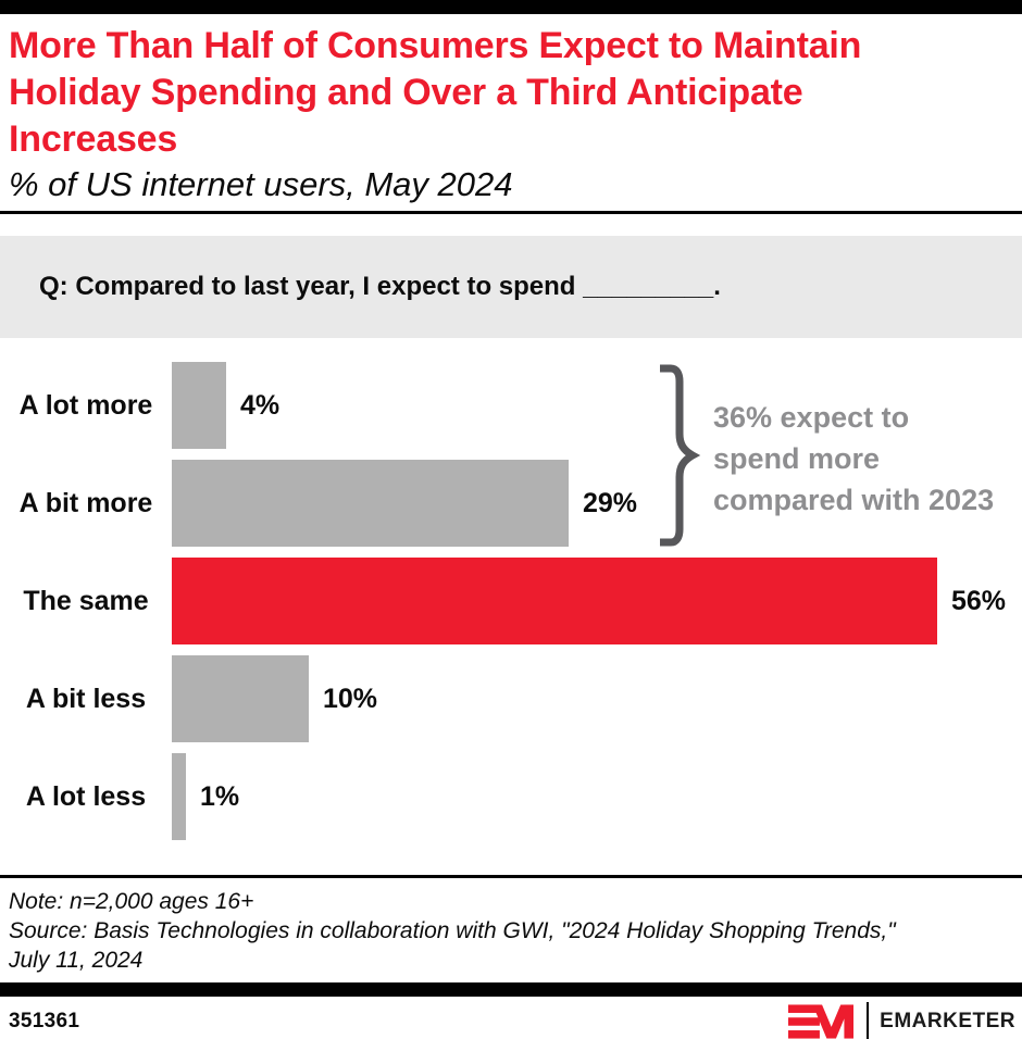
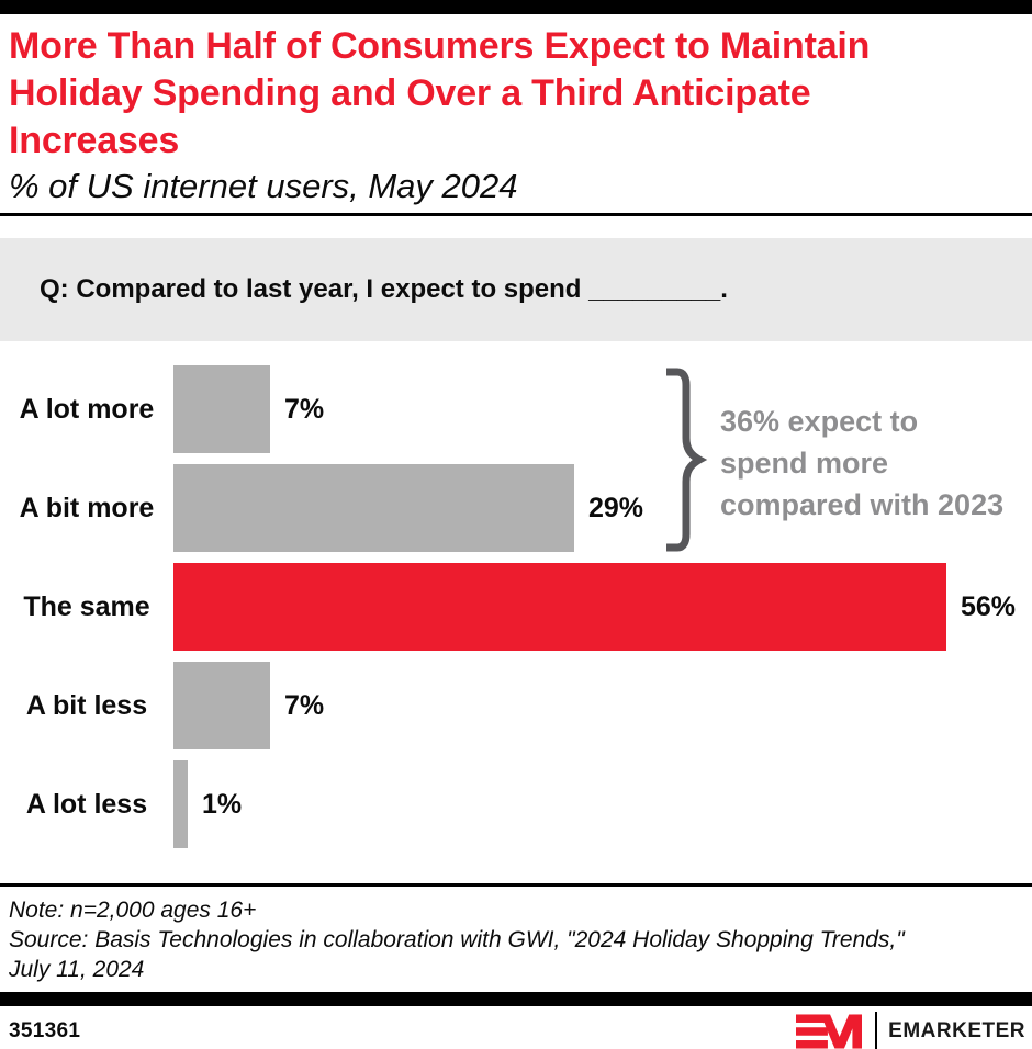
A lot more: 4% -> 7%
A bit less: 10% -> 7%
